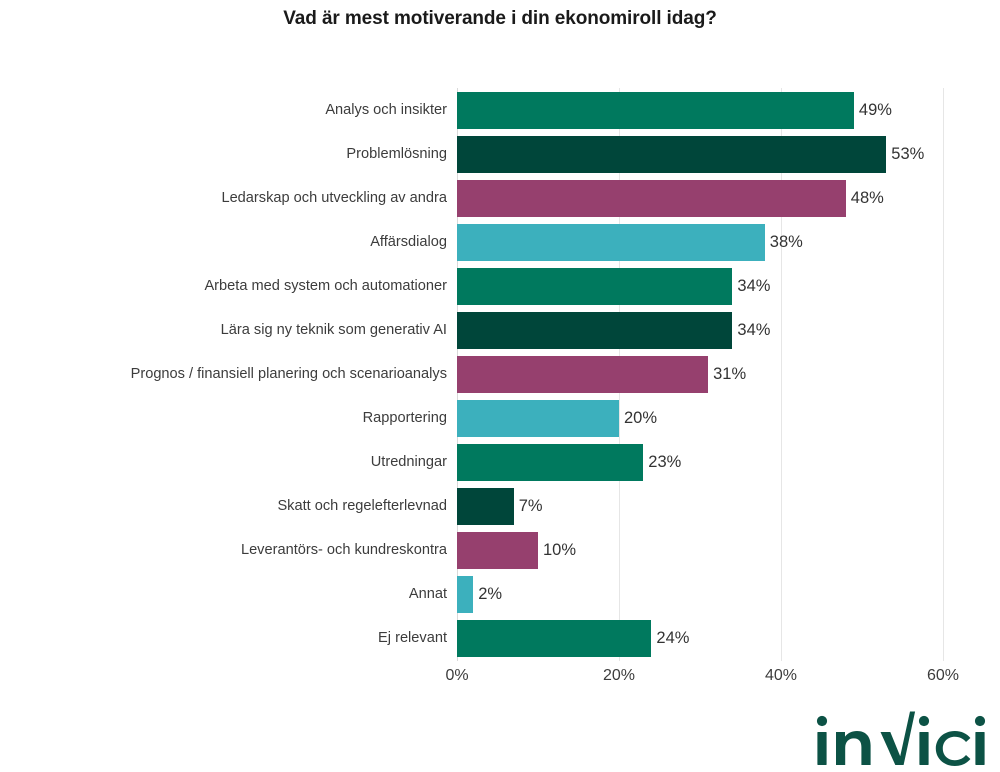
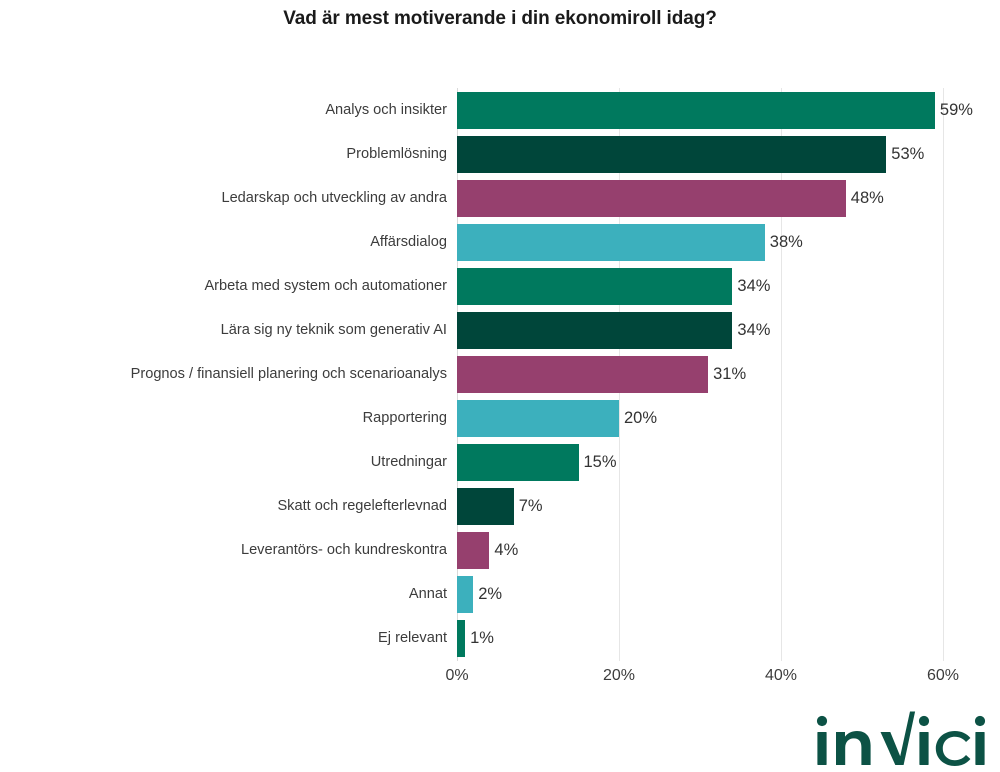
Analys och insikter: 49% -> 59%
Utredningar: 23% -> 15%
Leverantörs- och kundreskontra: 10% -> 4%
Ej relevant: 24% -> 1%
